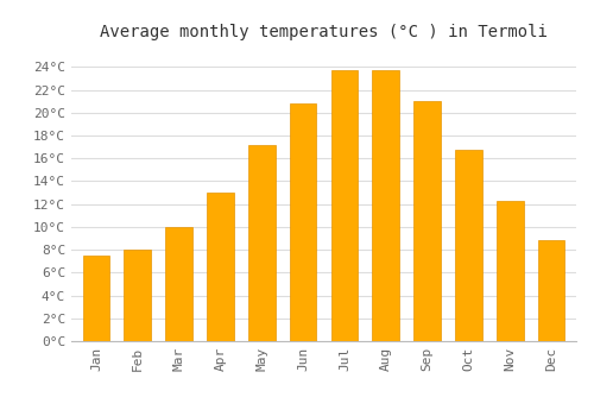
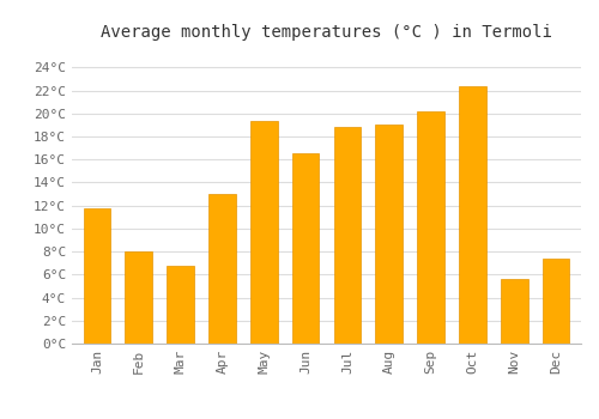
Jan: 7.5°C -> 11.8°C
Mar: 10.0°C -> 6.8°C
May: 17.2°C -> 19.4°C
Jun: 20.8°C -> 16.6°C
Jul: 23.7°C -> 18.8°C
Aug: 23.7°C -> 19.0°C
Sep: 21.0°C -> 20.2°C
Oct: 16.8°C -> 22.4°C
Nov: 12.3°C -> 5.6°C
Dec: 8.8°C -> 7.4°C
